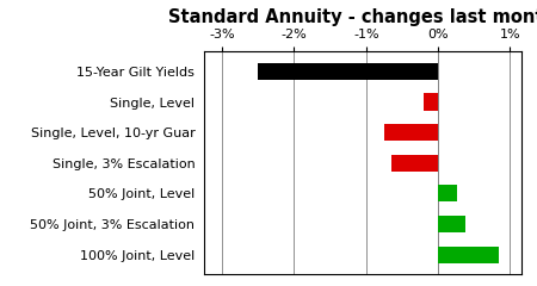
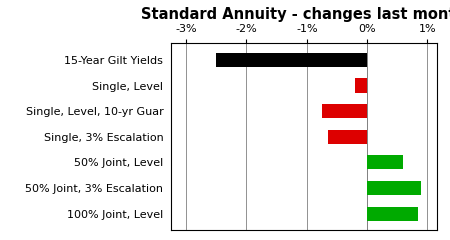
50% Joint, Level: 0.26% -> 0.60%
50% Joint, 3% Escalation: 0.38% -> 0.90%
